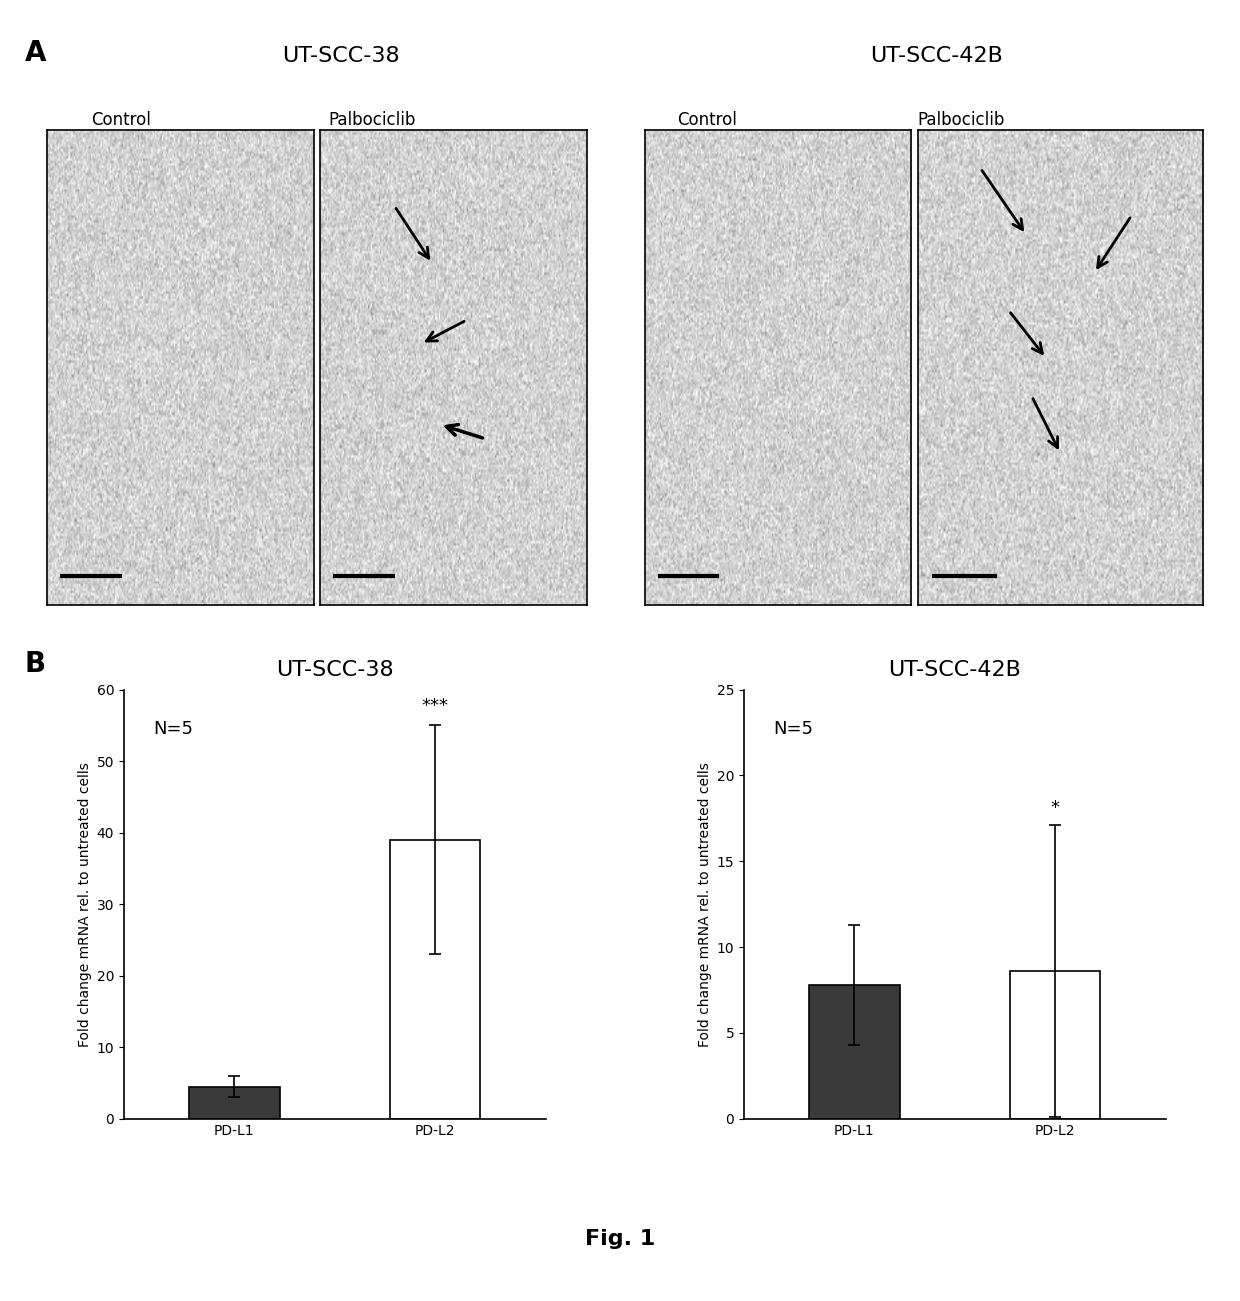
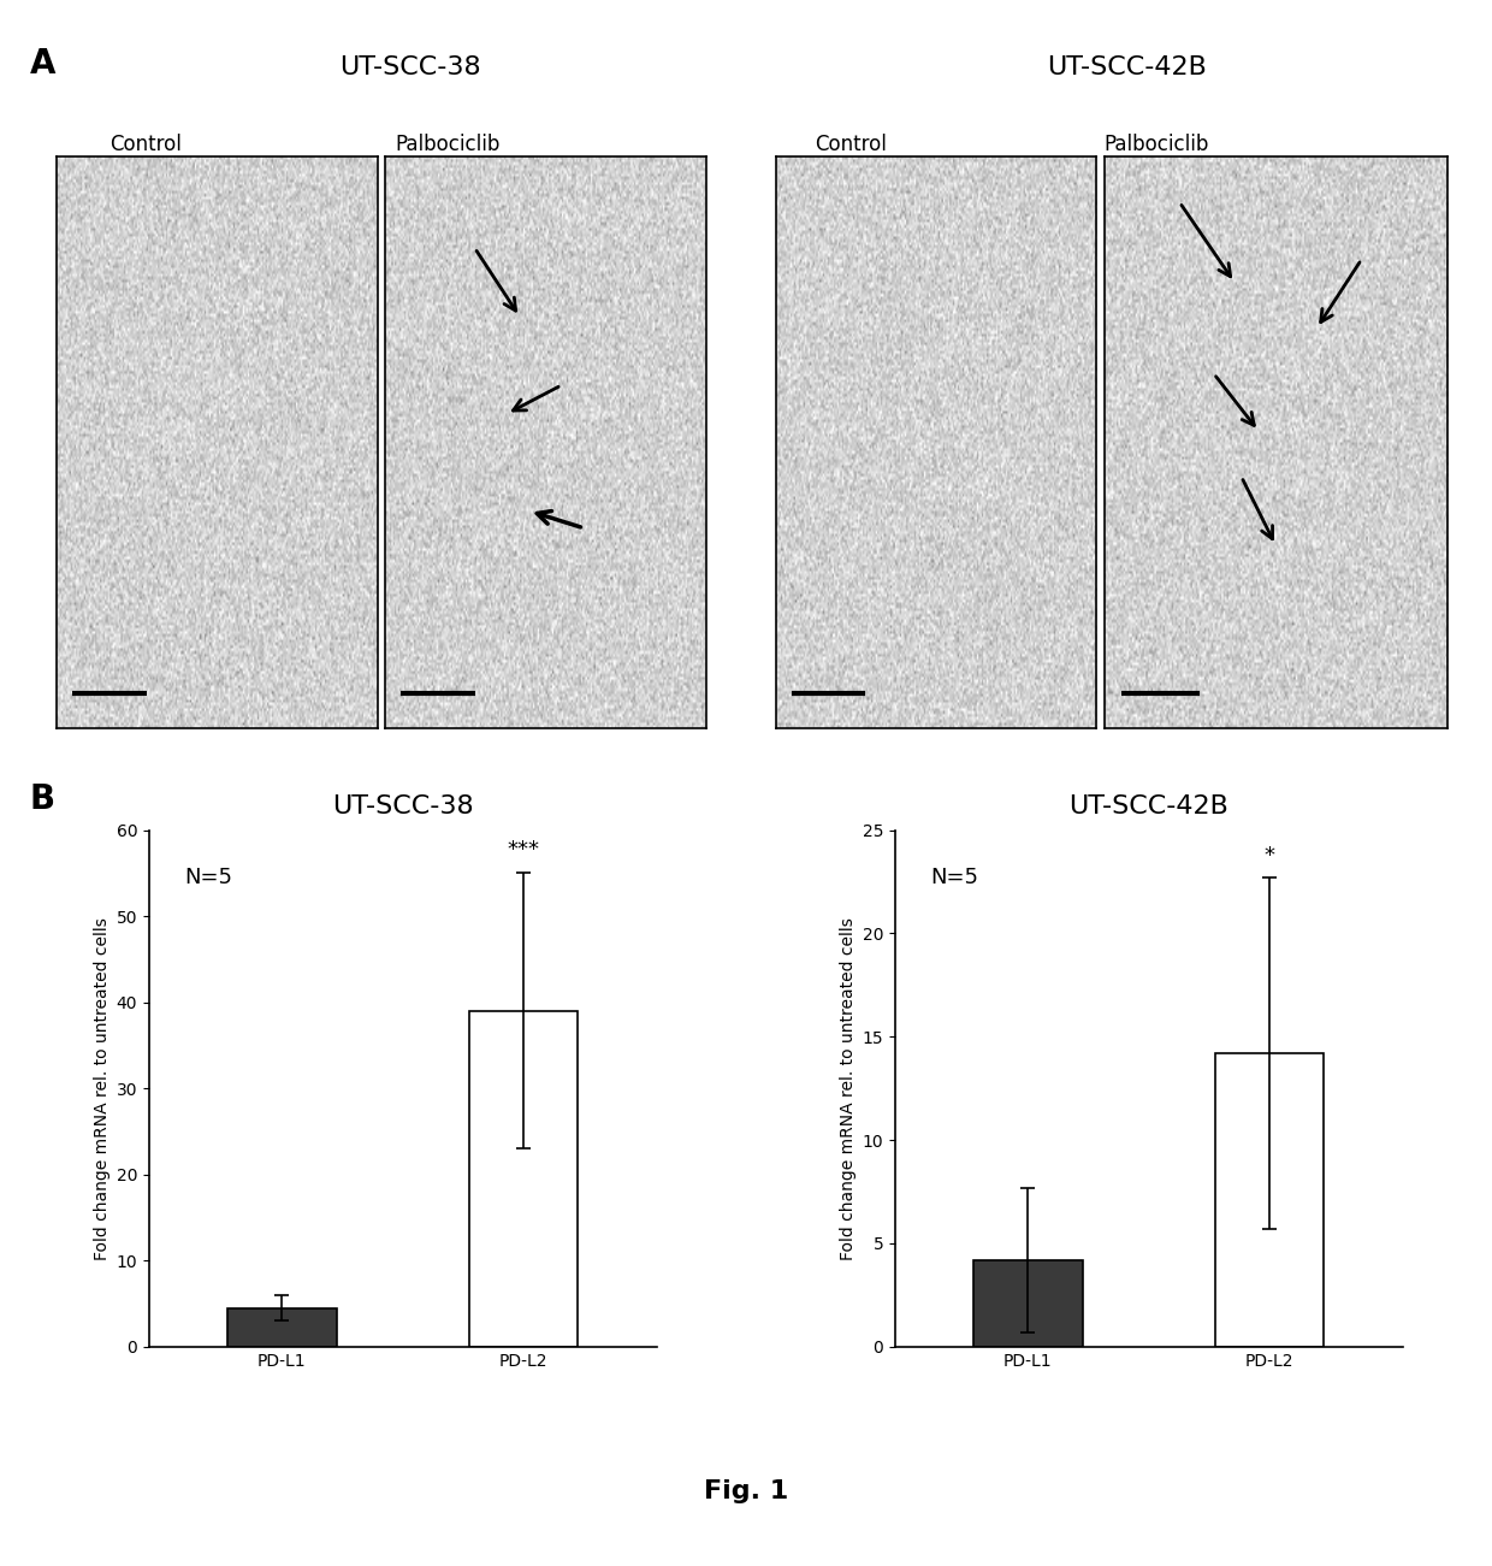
UT-SCC-42B/PD-L1: 7.8 -> 4.2
UT-SCC-42B/PD-L2: 8.6 -> 14.2
